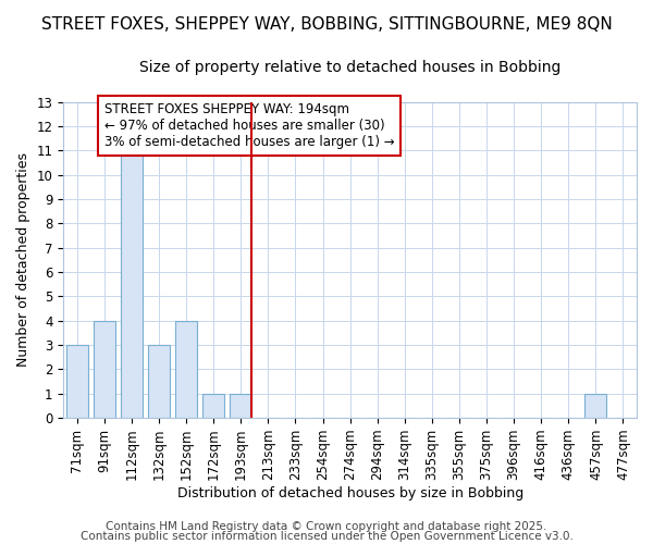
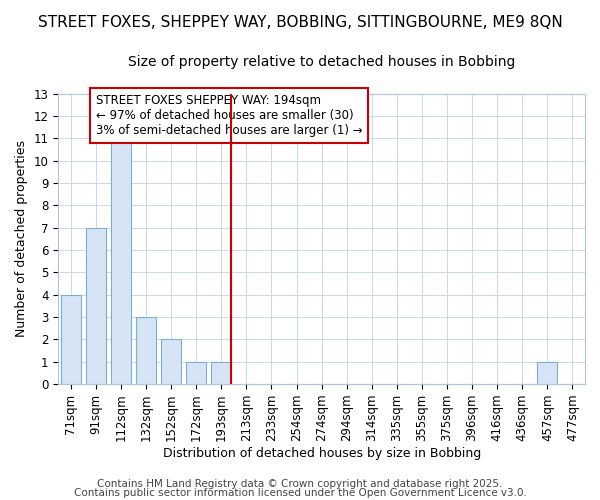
71sqm: 3 -> 4
91sqm: 4 -> 7
152sqm: 4 -> 2
